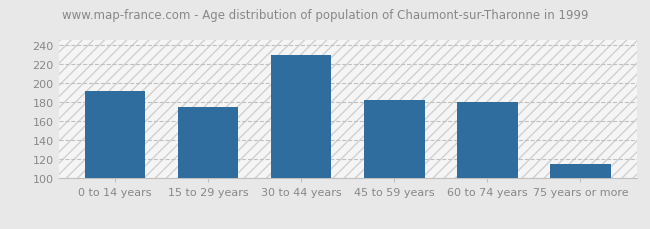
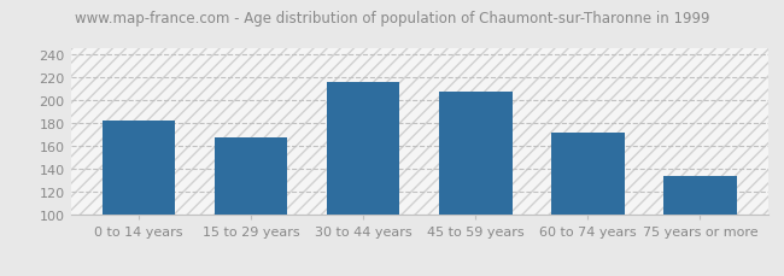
0 to 14 years: 192 -> 182
15 to 29 years: 175 -> 168
30 to 44 years: 230 -> 216
45 to 59 years: 182 -> 208
60 to 74 years: 180 -> 172
75 years or more: 115 -> 134
